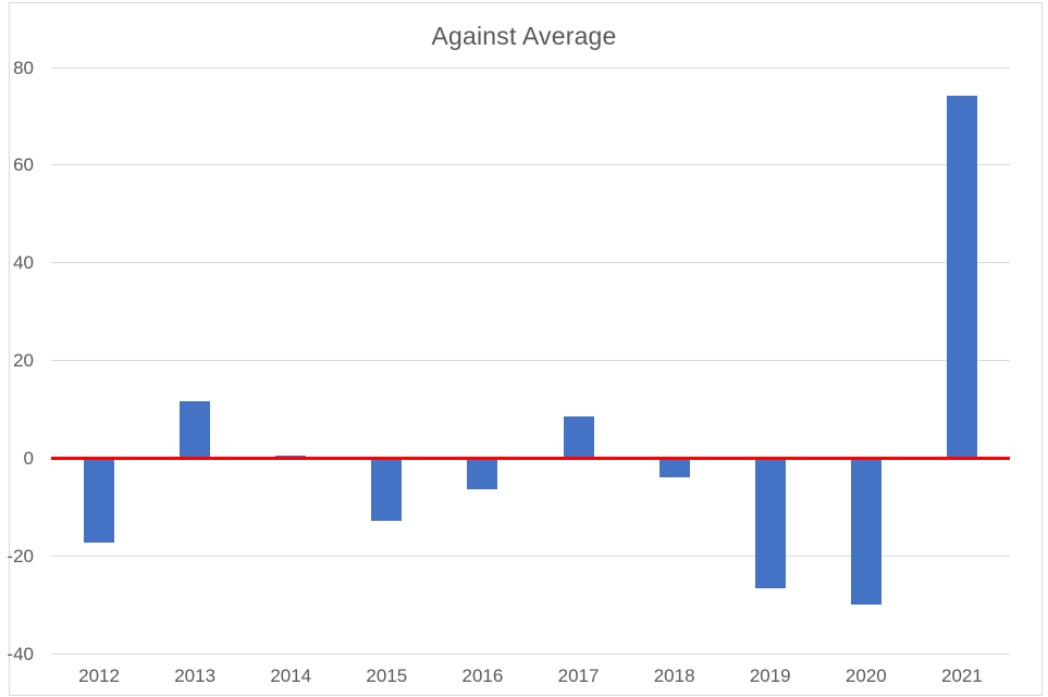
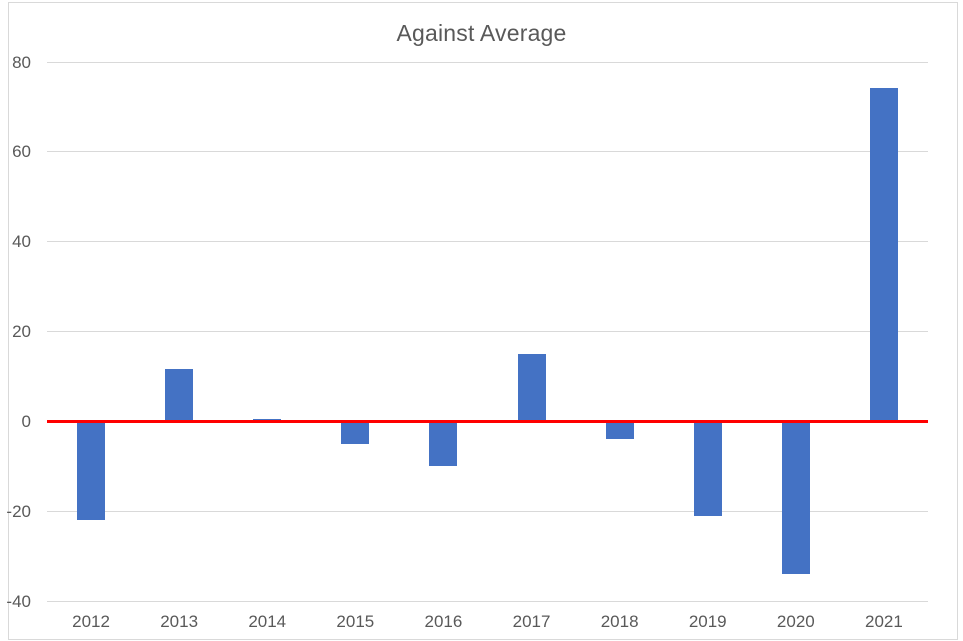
2012: -17 -> -22
2015: -13 -> -5
2016: -6 -> -10
2017: 9 -> 15
2019: -27 -> -21
2020: -30 -> -34
